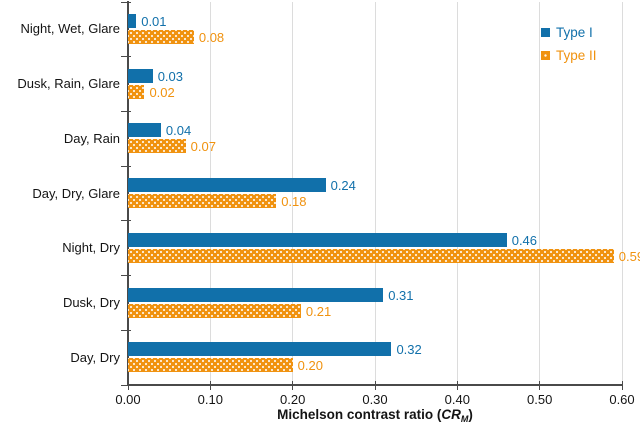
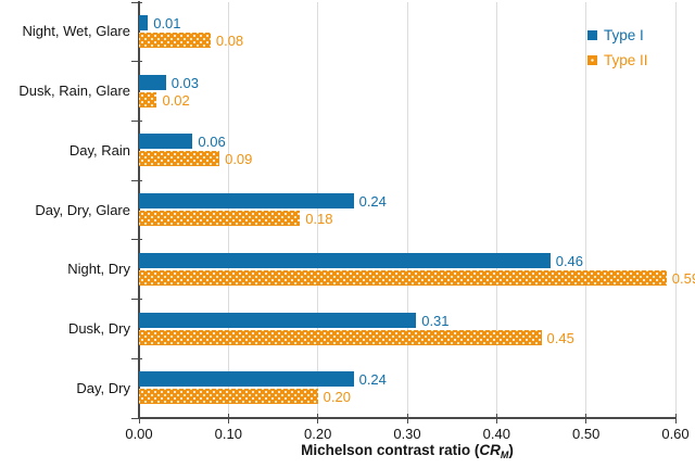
Type I/Day, Rain: 0.04 -> 0.06
Type II/Day, Rain: 0.07 -> 0.09
Type II/Dusk, Dry: 0.21 -> 0.45
Type I/Day, Dry: 0.32 -> 0.24
